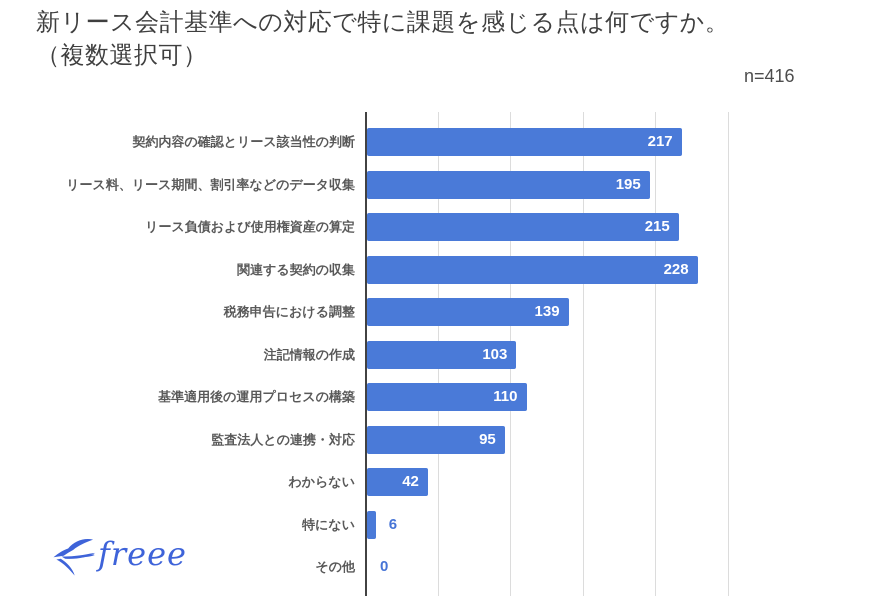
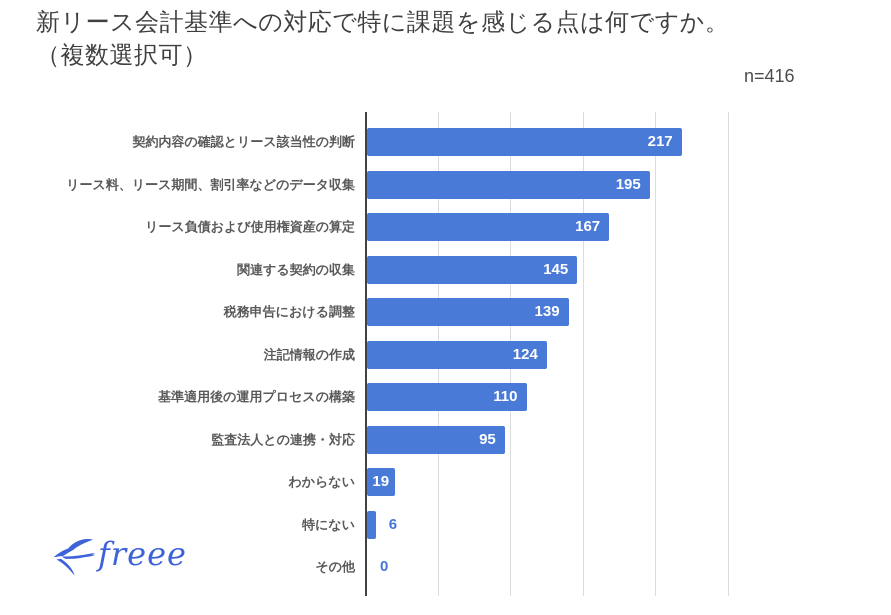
リース負債および使用権資産の算定: 215 -> 167
関連する契約の収集: 228 -> 145
注記情報の作成: 103 -> 124
わからない: 42 -> 19
